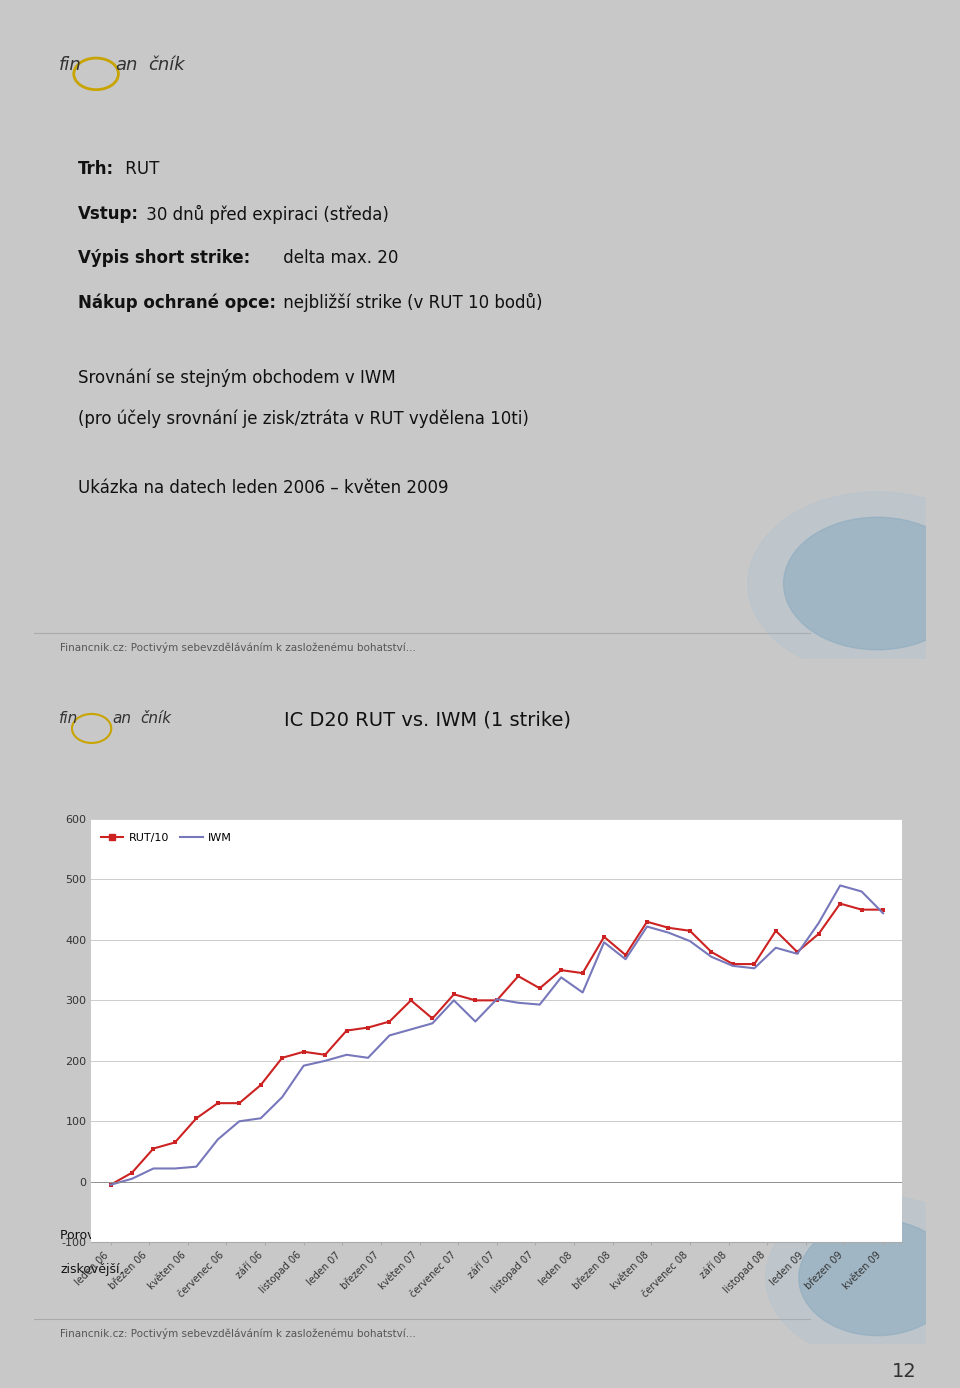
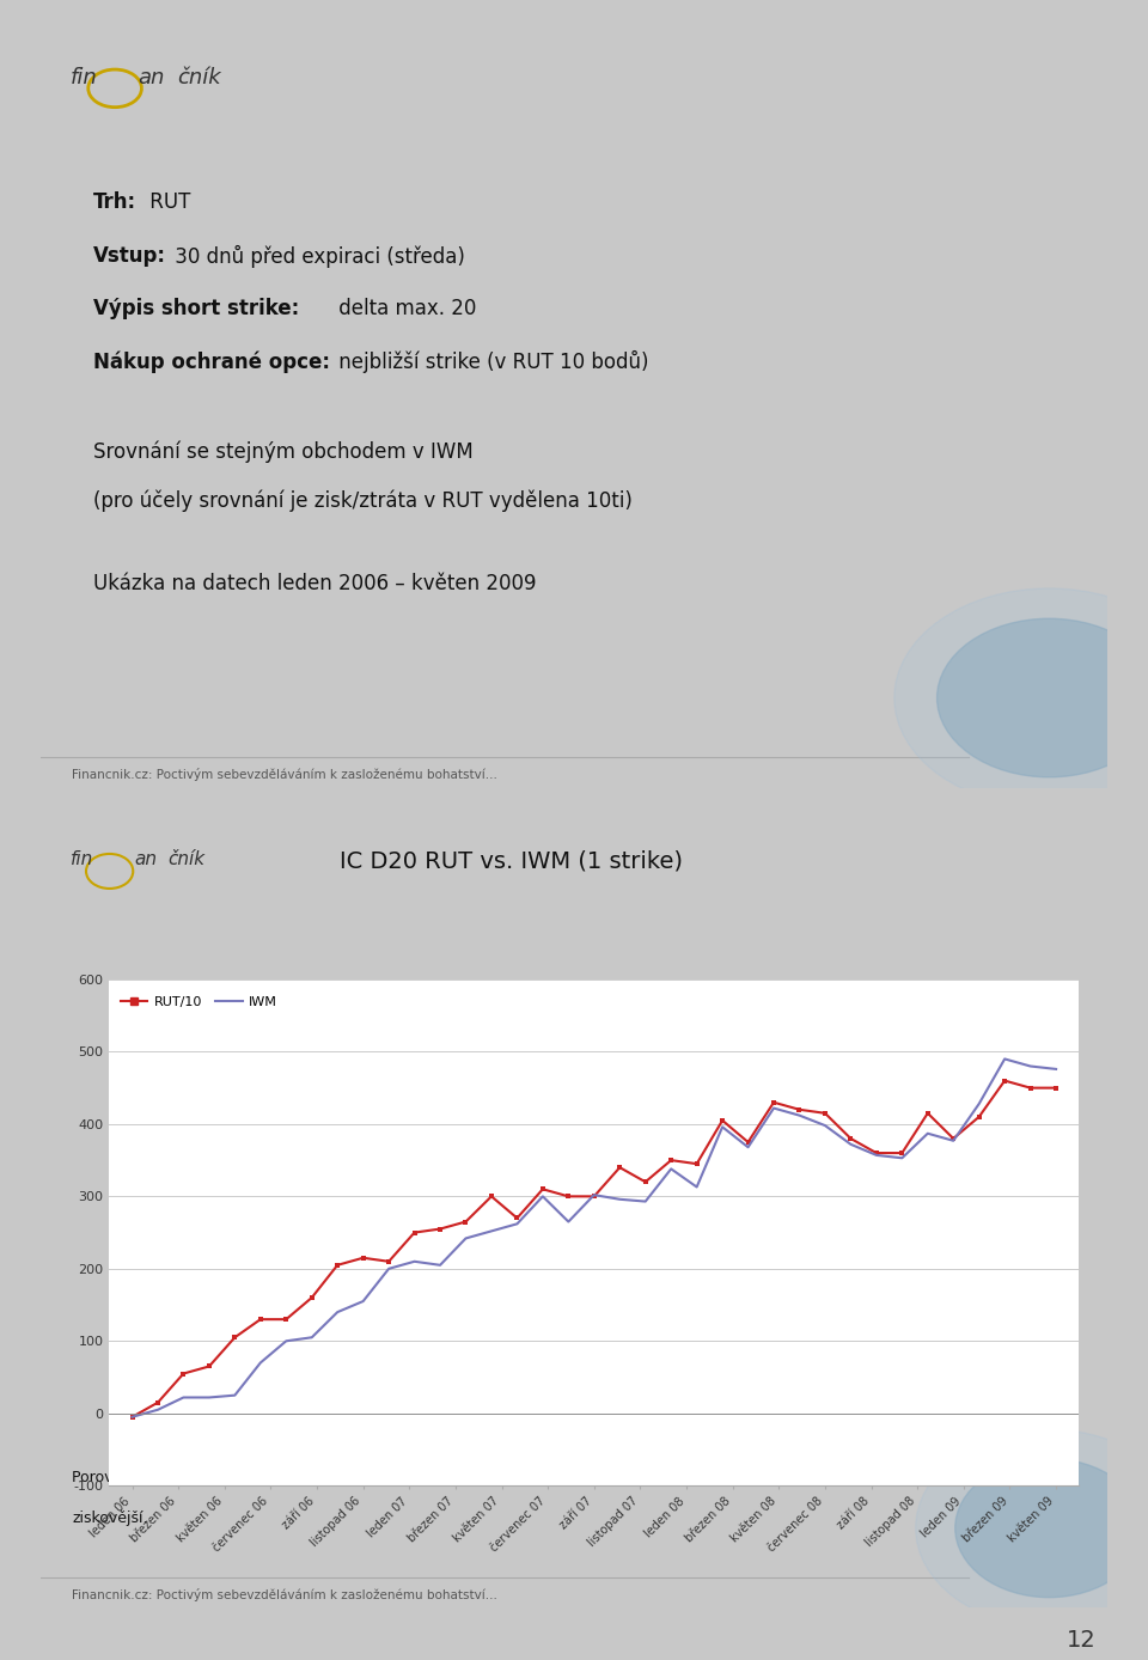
IWM/listopad 06: 192 -> 155
IWM/květen 09: 444 -> 476
